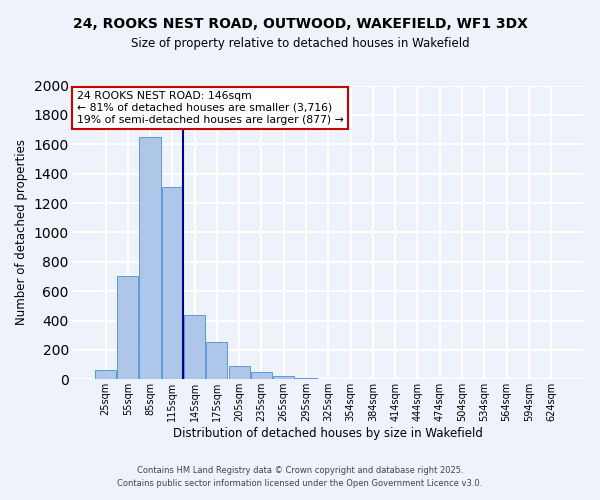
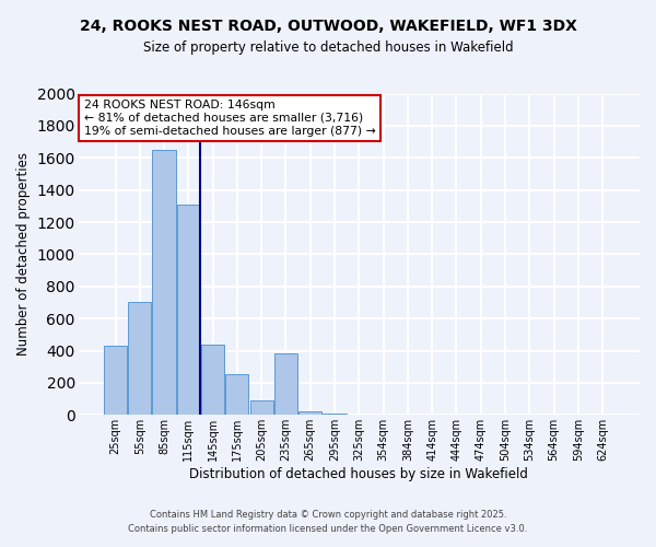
25sqm: 60 -> 430
235sqm: 50 -> 380
